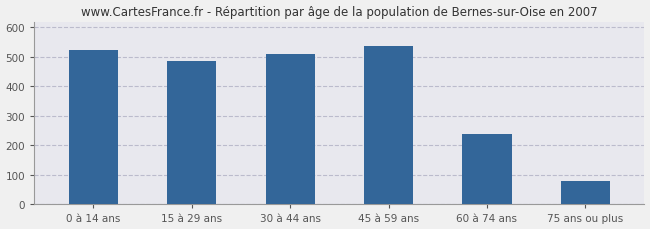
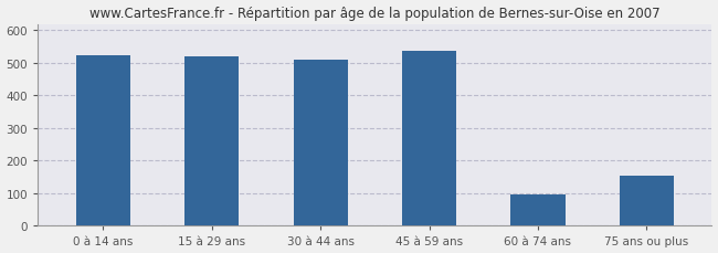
15 à 29 ans: 487 -> 520
60 à 74 ans: 237 -> 95
75 ans ou plus: 78 -> 155
